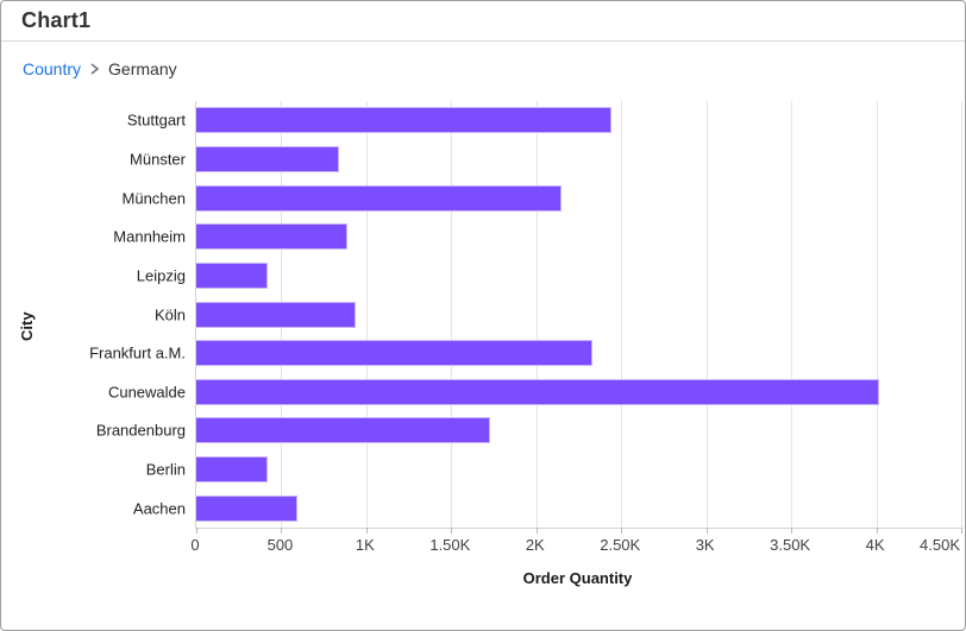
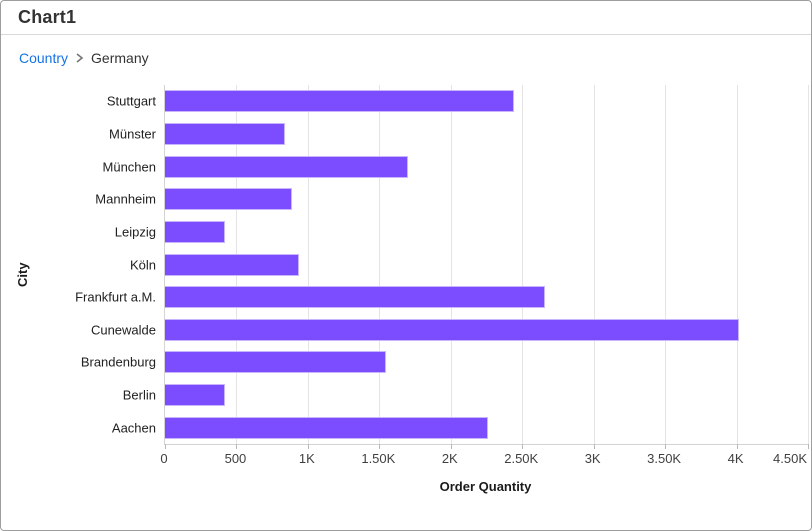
München: 2,15K -> 1,70K
Frankfurt a.M.: 2,33K -> 2,66K
Brandenburg: 1,73K -> 1,55K
Aachen: 0,60K -> 2,26K
